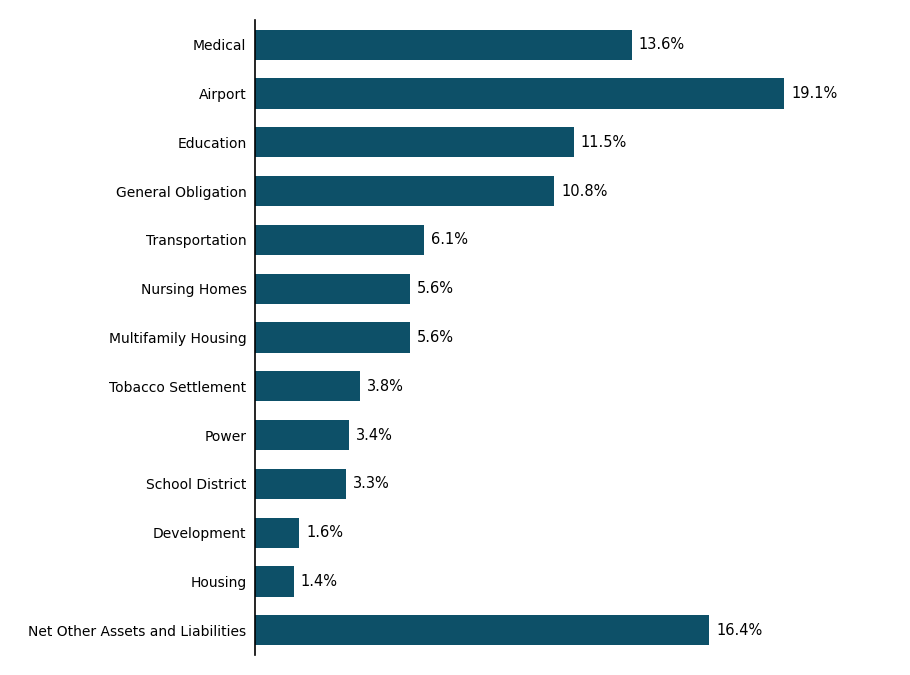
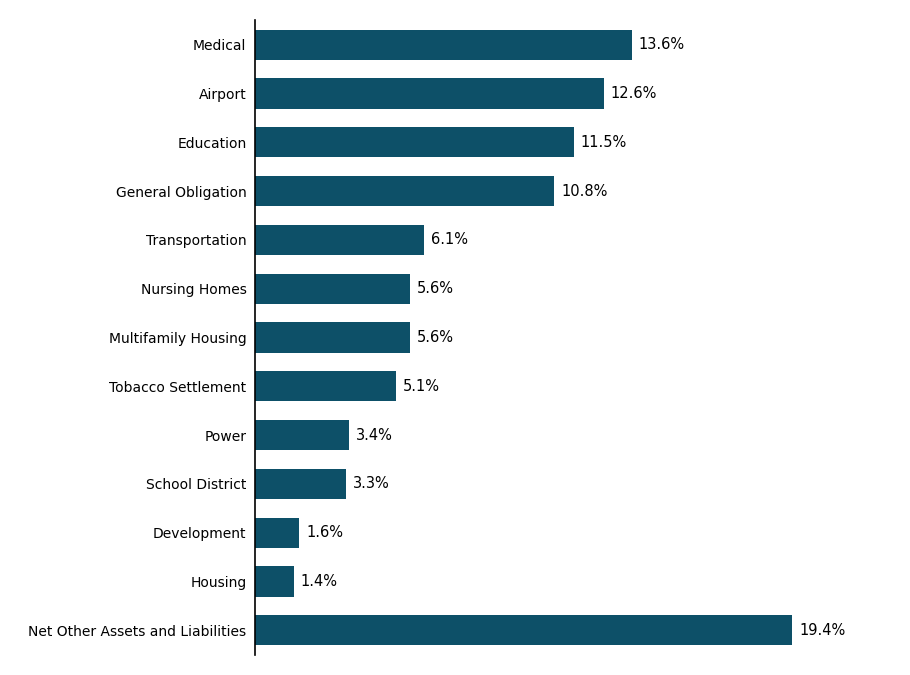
Airport: 19.1% -> 12.6%
Tobacco Settlement: 3.8% -> 5.1%
Net Other Assets and Liabilities: 16.4% -> 19.4%
